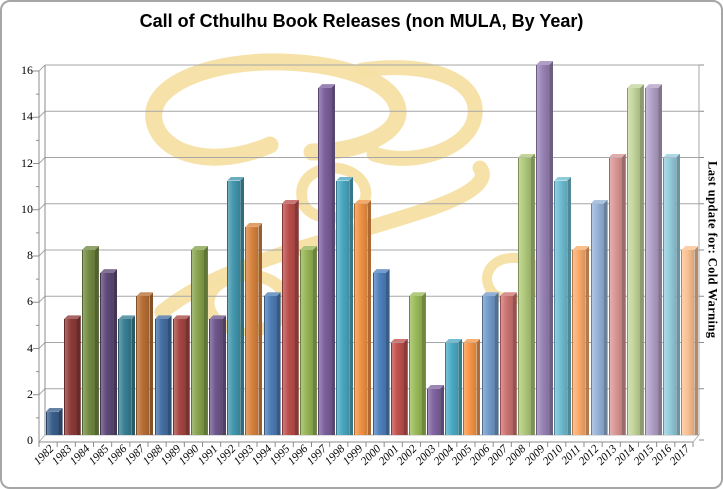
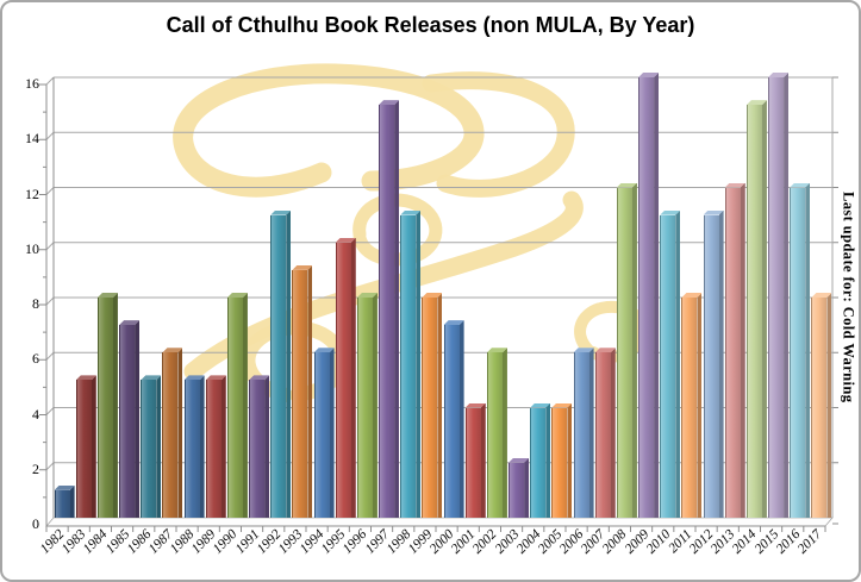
1999: 10 -> 8
2012: 10 -> 11
2015: 15 -> 16
